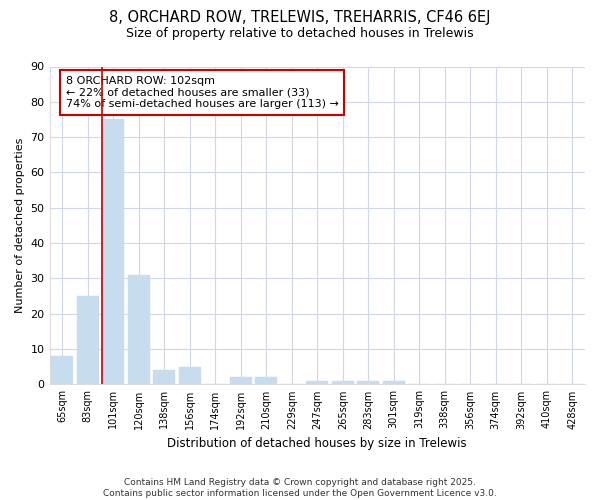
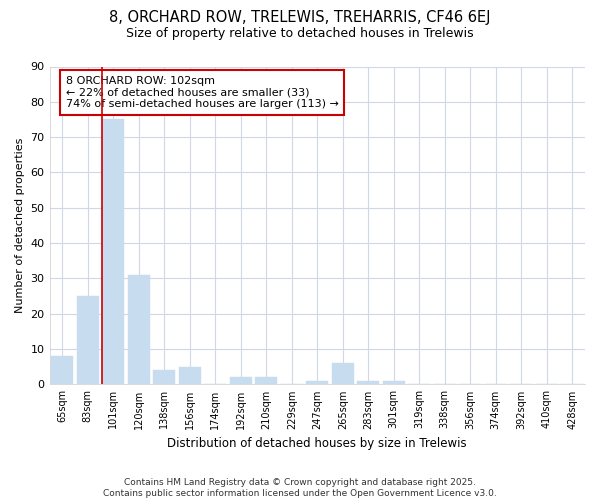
265sqm: 1 -> 6
